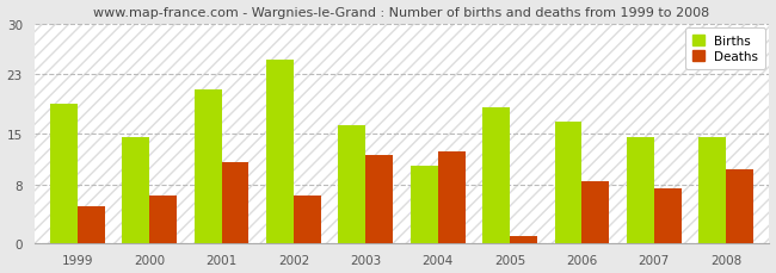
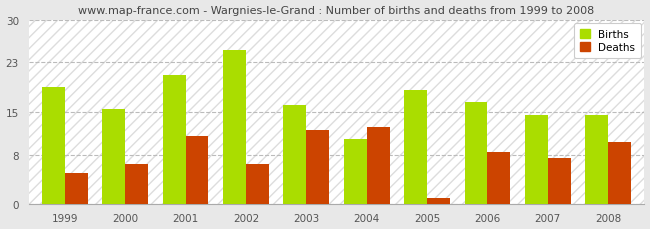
Births/2000: 14.5 -> 15.4
